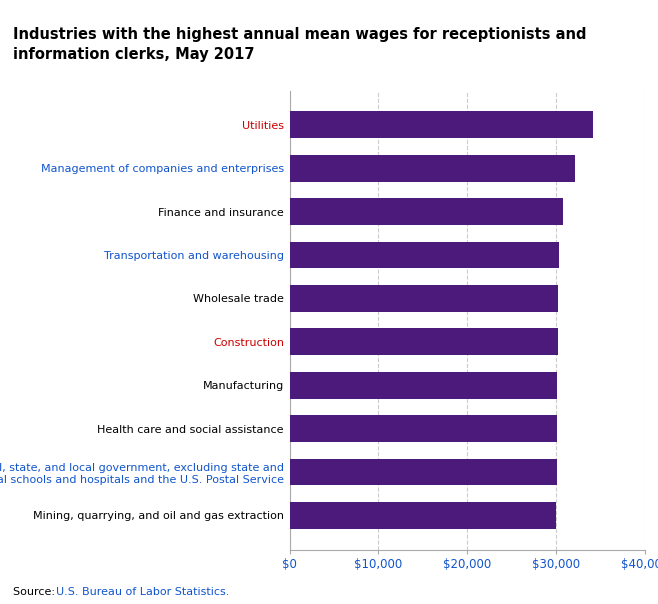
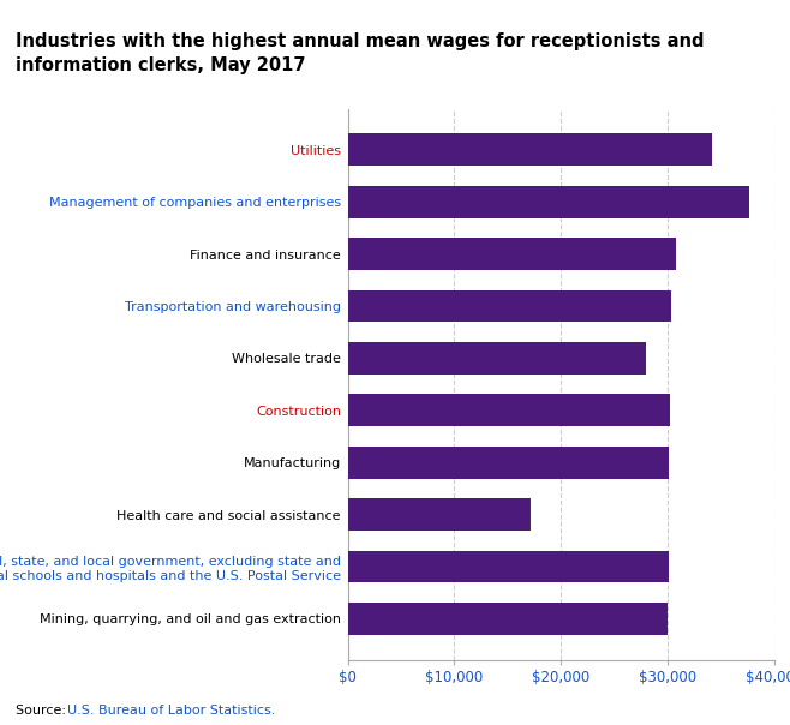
Management of companies and enterprises: $32,100 -> $37,600
Wholesale trade: $30,300 -> $28,000
Health care and social assistance: $30,100 -> $17,200
